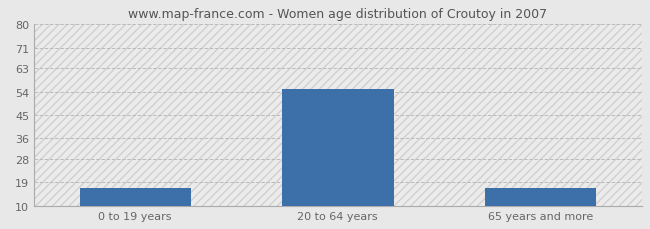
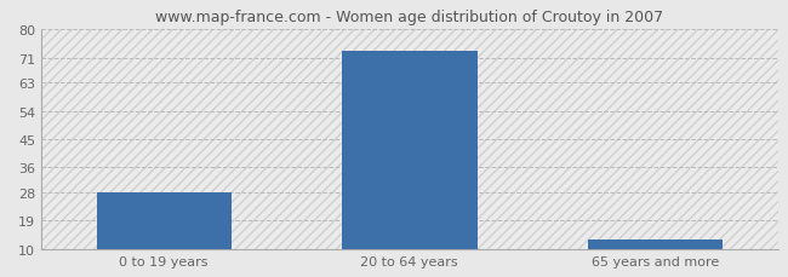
0 to 19 years: 17 -> 28
20 to 64 years: 55 -> 73
65 years and more: 17 -> 13
